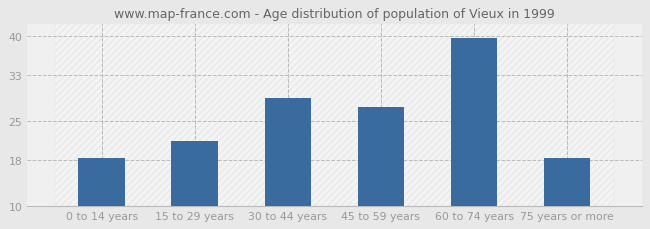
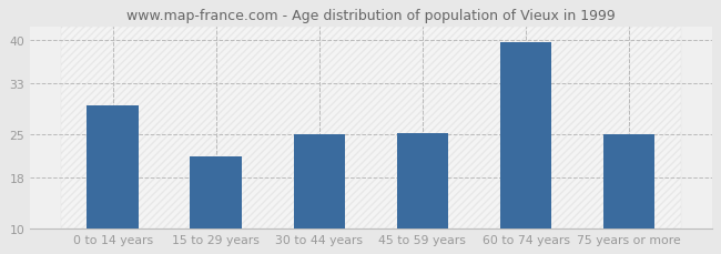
0 to 14 years: 18.5 -> 29.6
30 to 44 years: 29.0 -> 25.0
45 to 59 years: 27.5 -> 25.2
75 years or more: 18.5 -> 25.0
